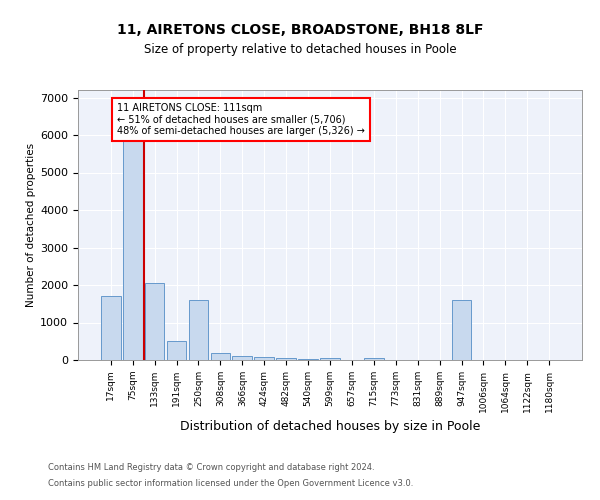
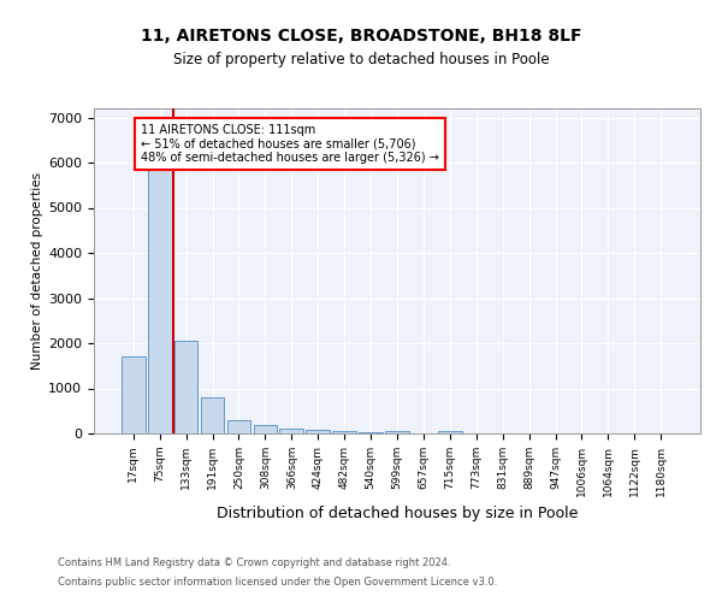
191sqm: 500 -> 790
250sqm: 1600 -> 300
947sqm: 1600 -> 0
